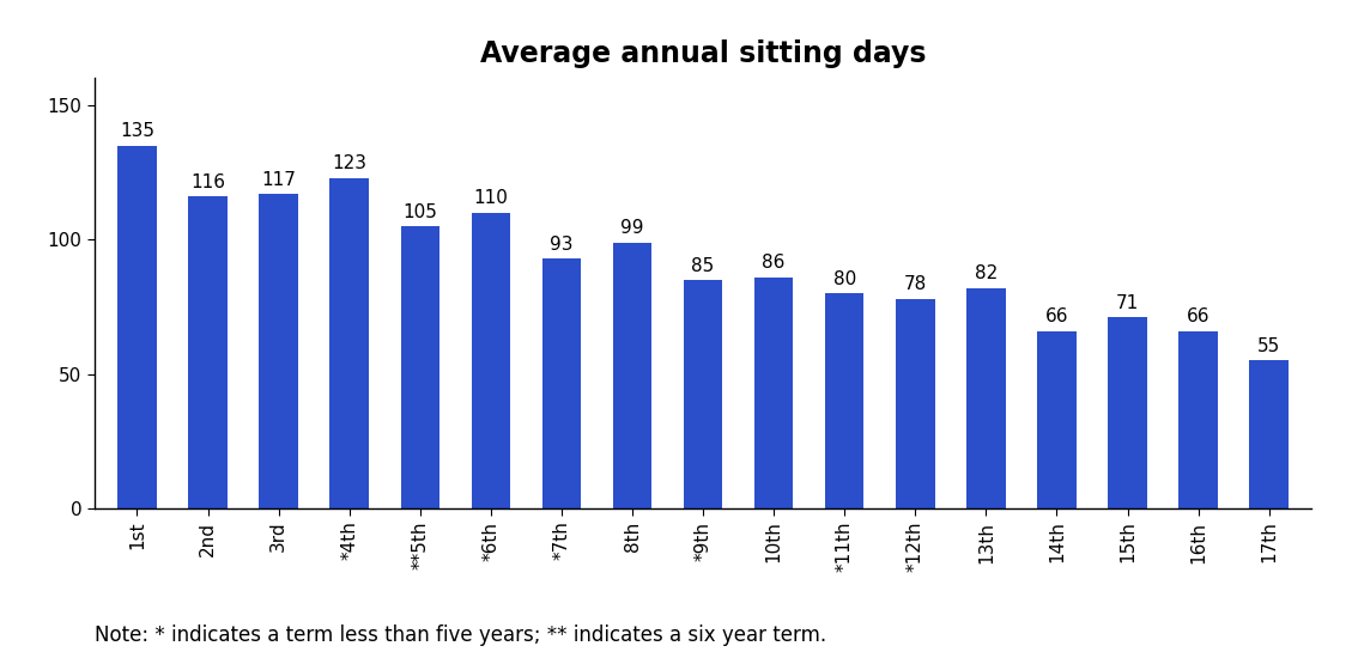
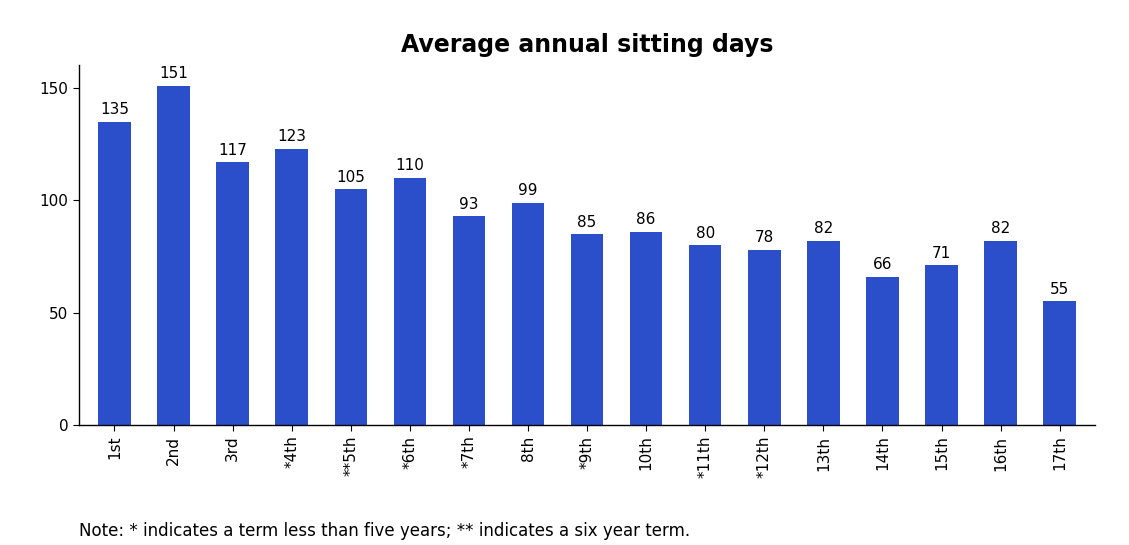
2nd: 116 -> 151
16th: 66 -> 82
